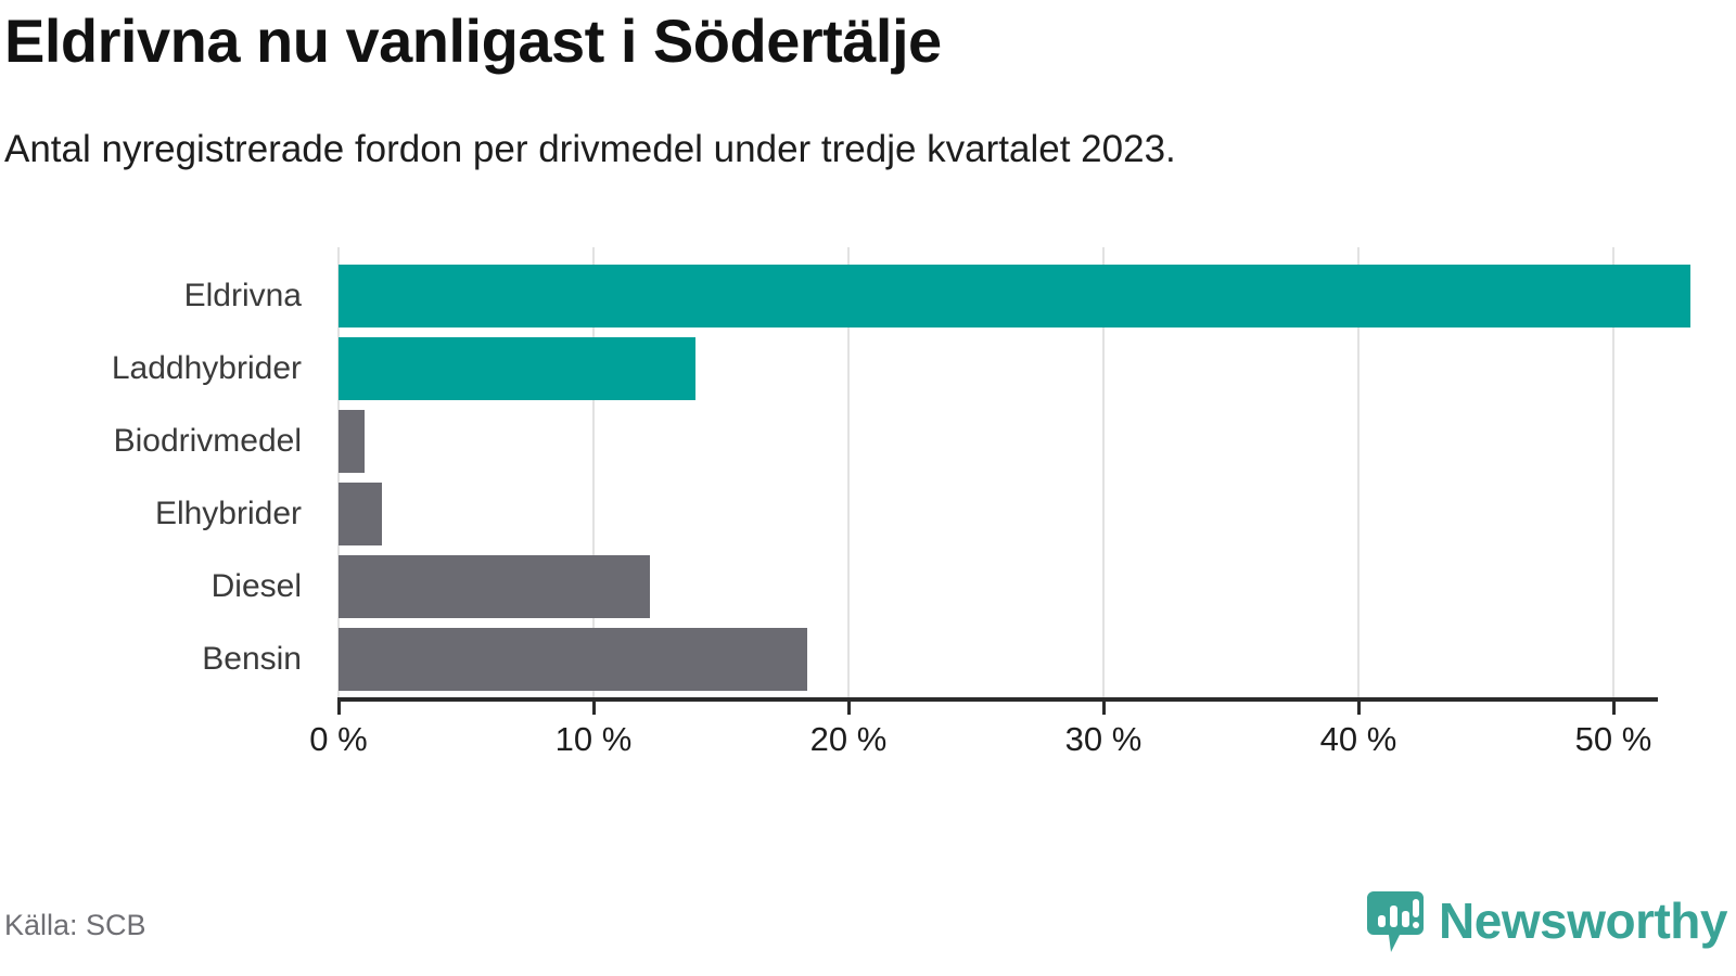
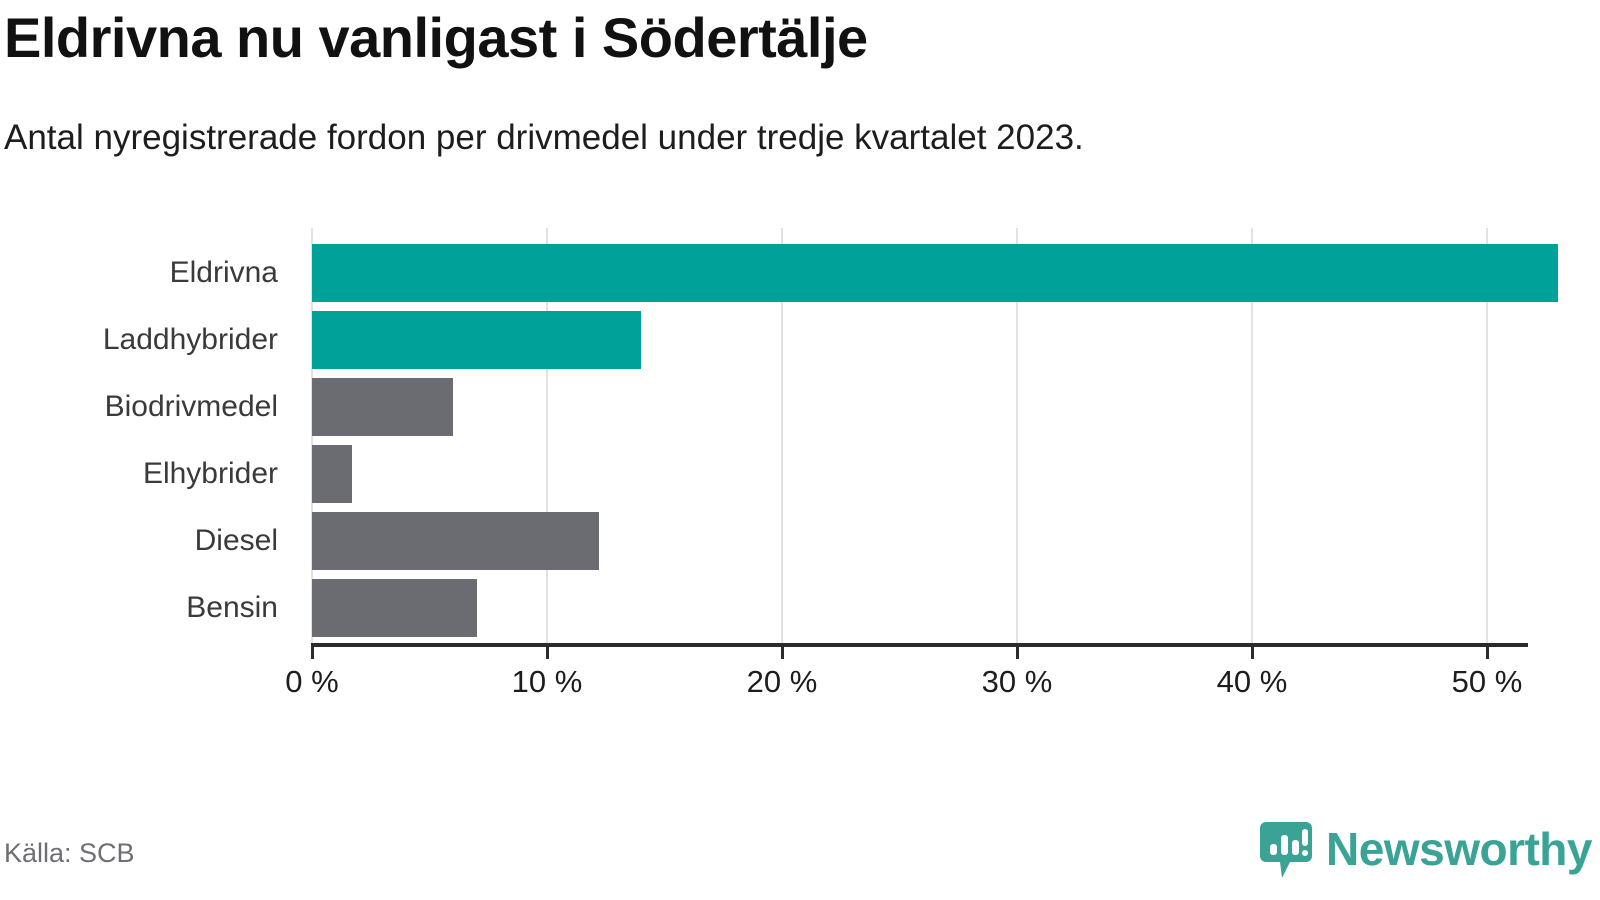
Biodrivmedel: 1.0% -> 6.0%
Bensin: 18.4% -> 7.0%
